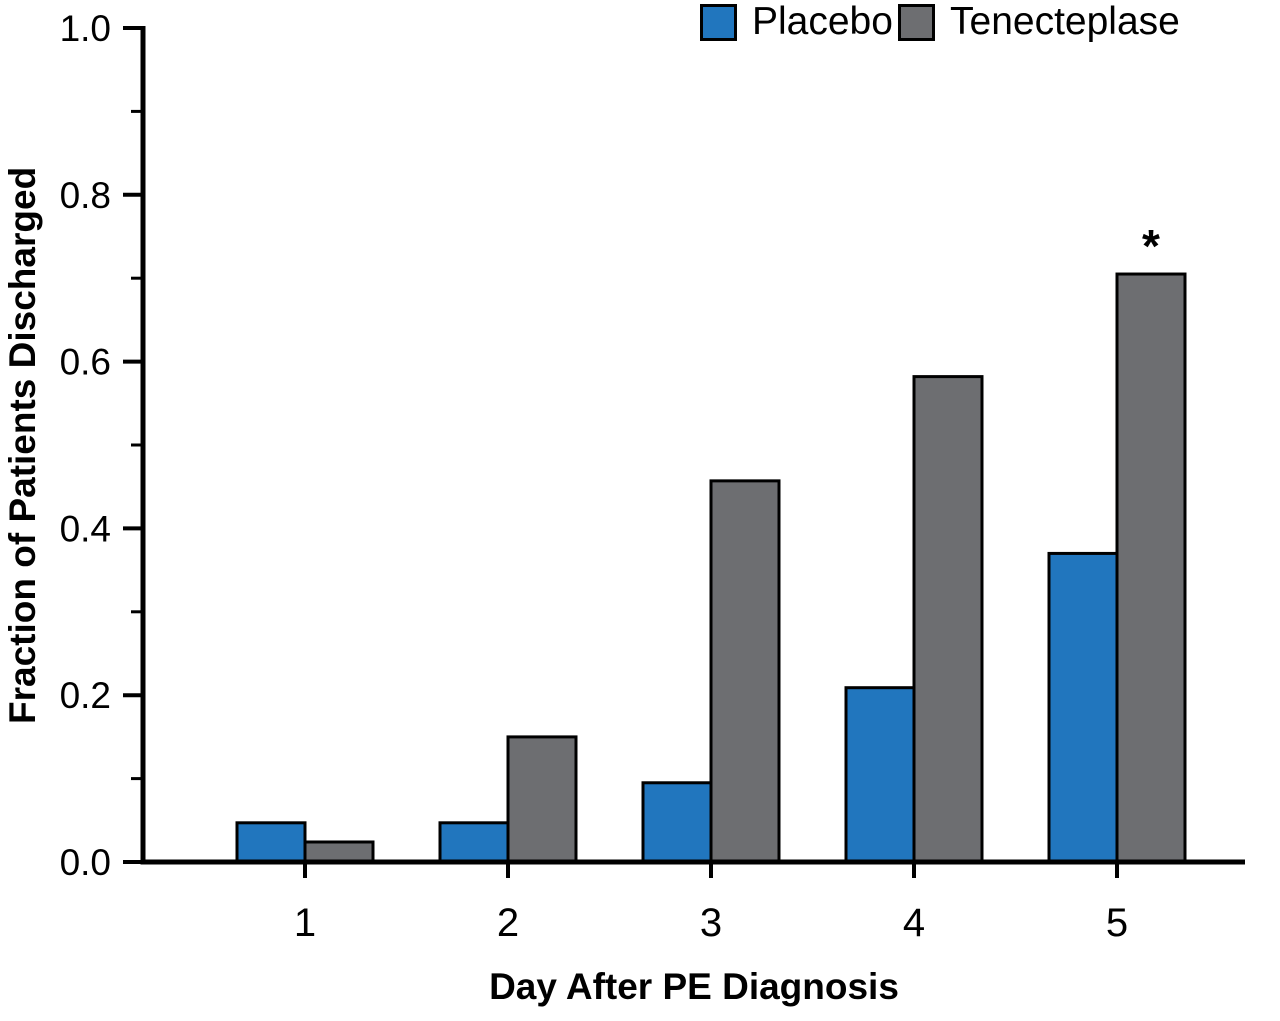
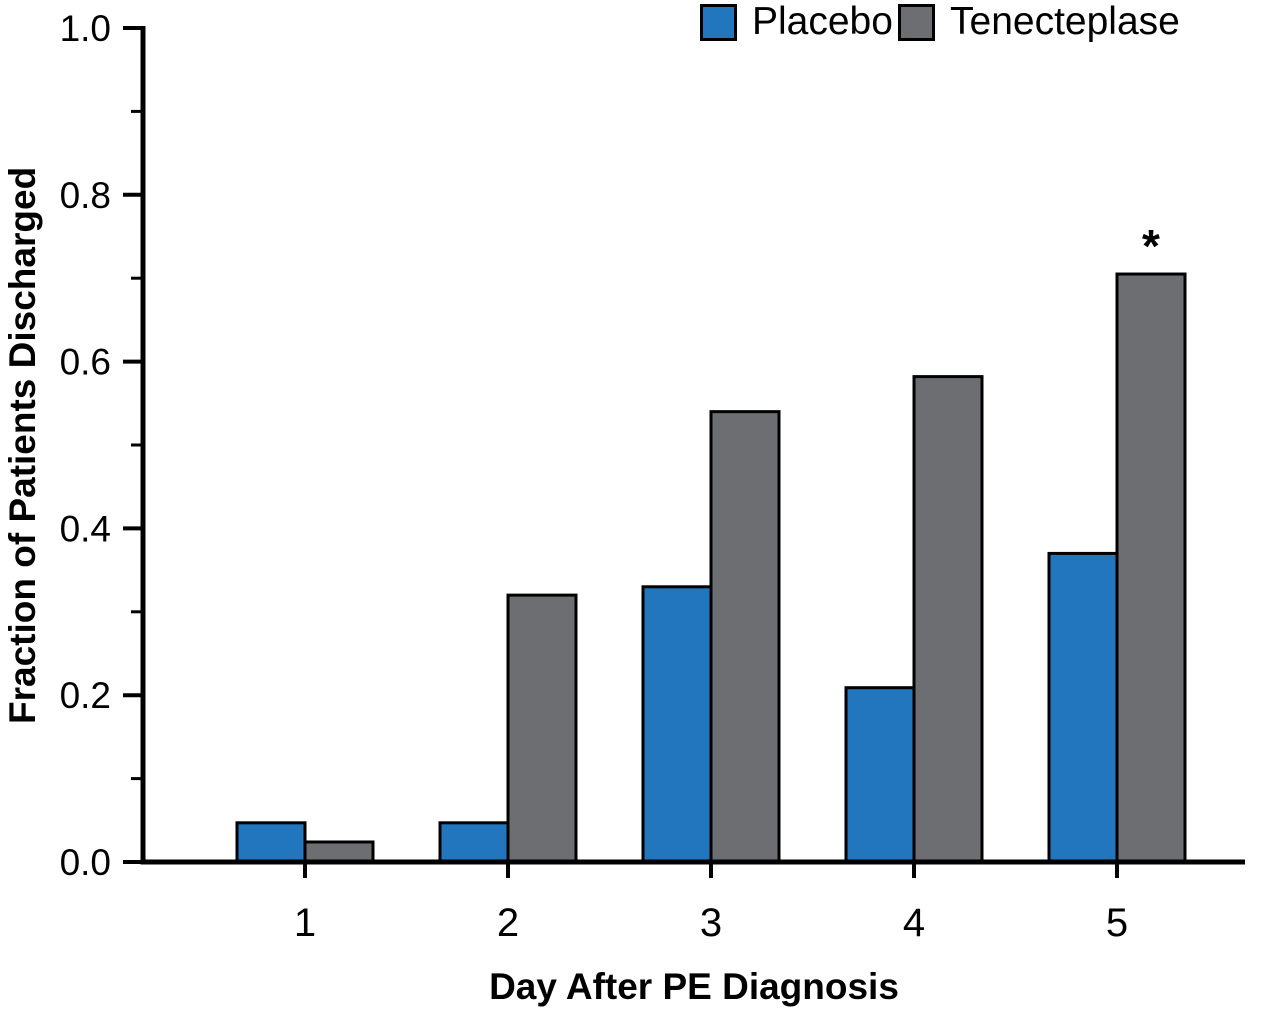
Tenecteplase/2: 0.15 -> 0.32
Placebo/3: 0.10 -> 0.33
Tenecteplase/3: 0.46 -> 0.54
